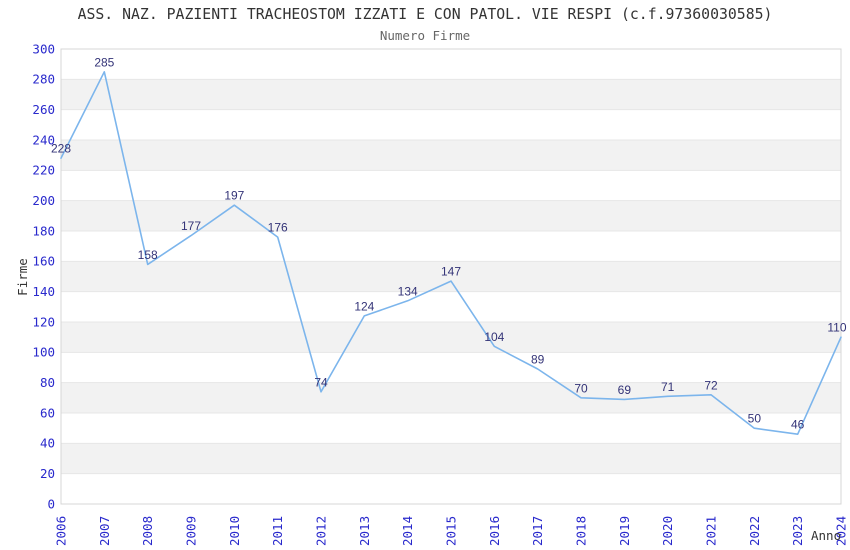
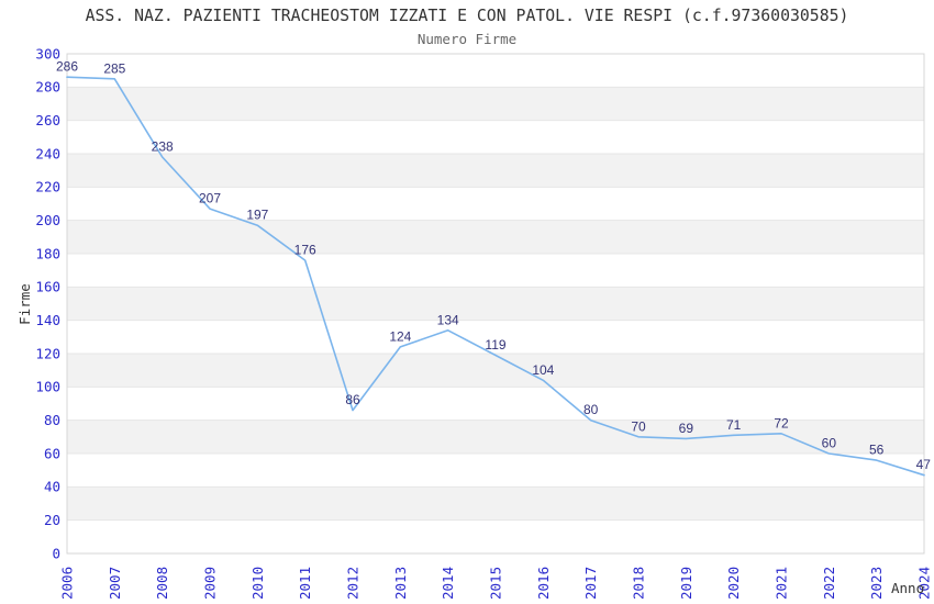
2006: 228 -> 286
2008: 158 -> 238
2009: 177 -> 207
2012: 74 -> 86
2015: 147 -> 119
2017: 89 -> 80
2022: 50 -> 60
2023: 46 -> 56
2024: 110 -> 47
